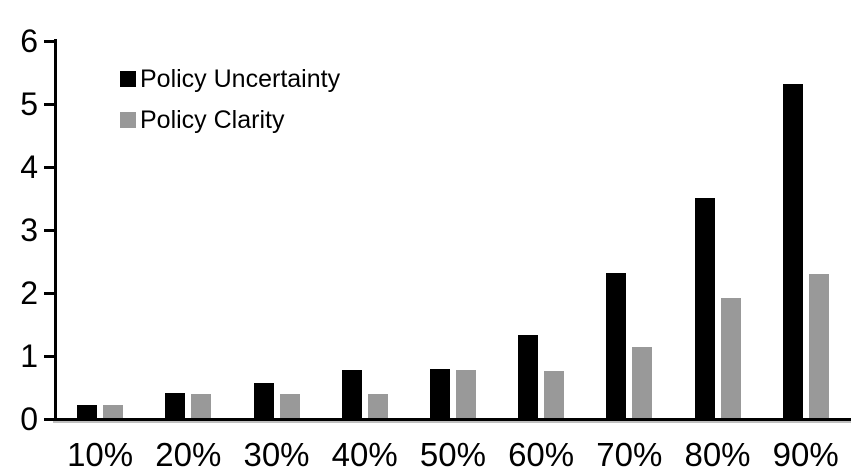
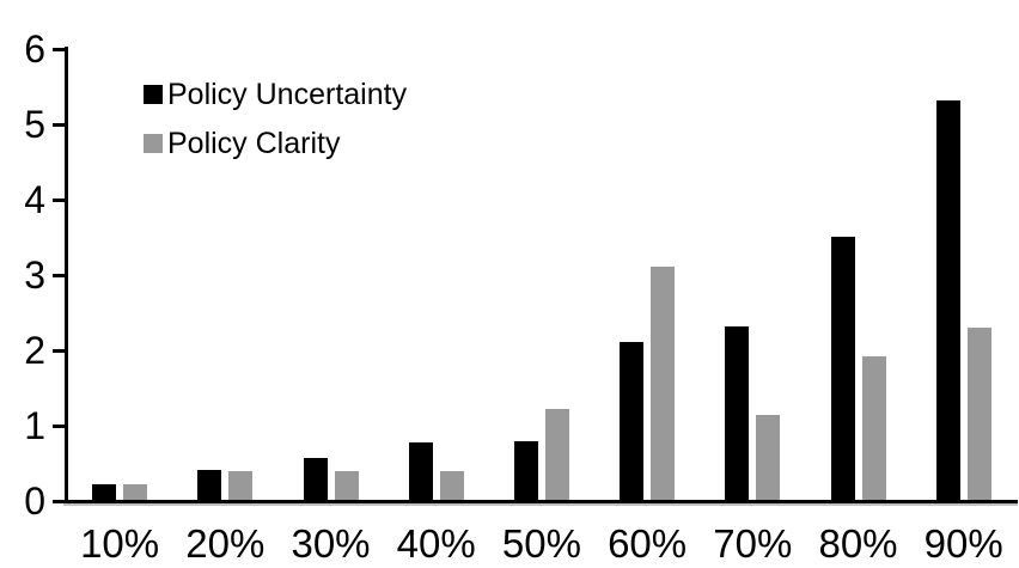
Policy Clarity/50%: 0.8 -> 1.2
Policy Uncertainty/60%: 1.3 -> 2.1
Policy Clarity/60%: 0.8 -> 3.1
